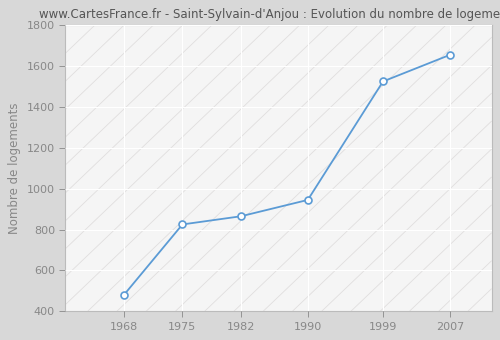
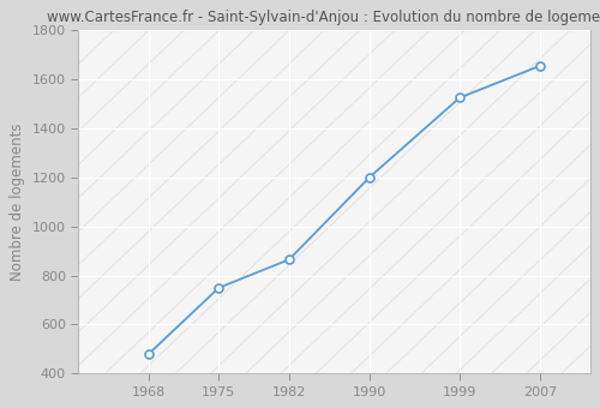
1975: 825 -> 750
1990: 945 -> 1200
